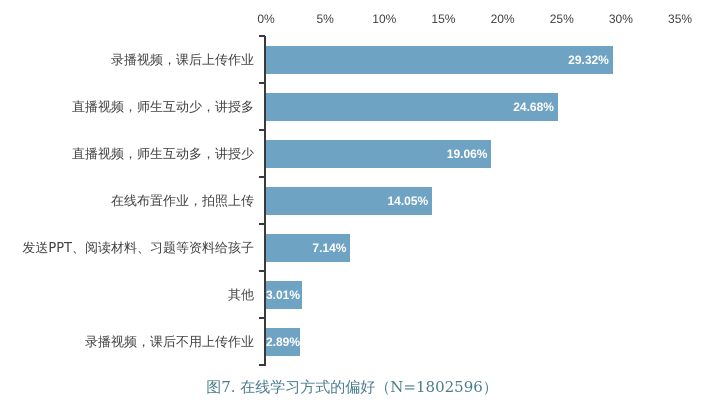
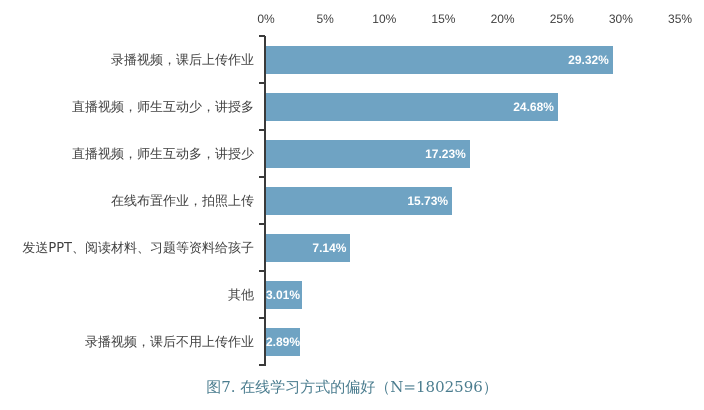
直播视频，师生互动多，讲授少: 19.06% -> 17.23%
在线布置作业，拍照上传: 14.05% -> 15.73%
